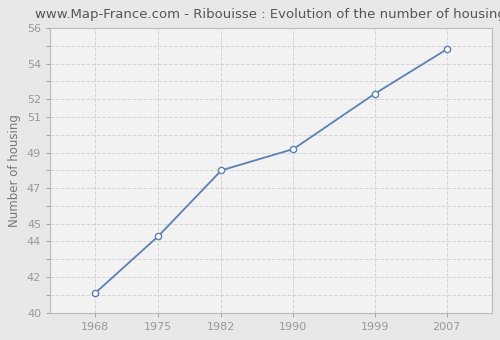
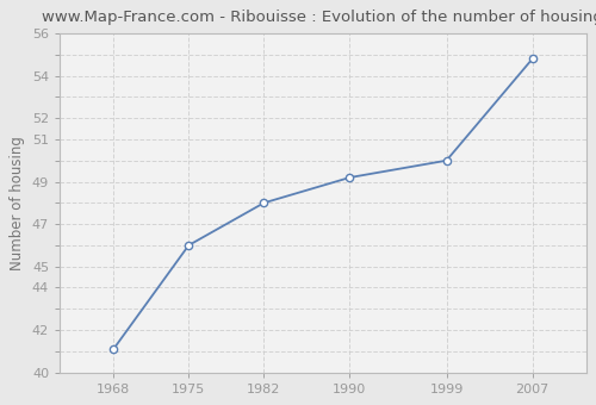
1975: 44.3 -> 46.0
1999: 52.3 -> 50.0
